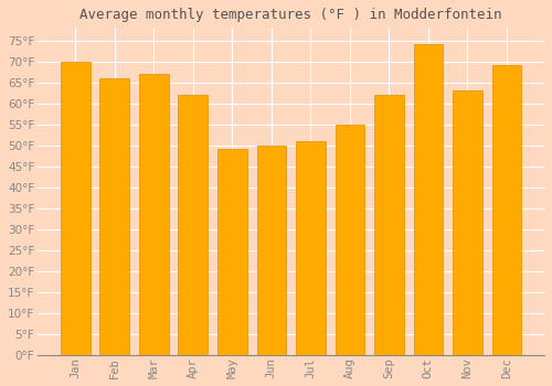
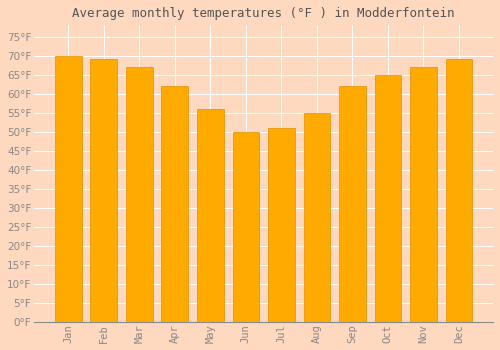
Feb: 66°F -> 69°F
May: 49°F -> 56°F
Oct: 74°F -> 65°F
Nov: 63°F -> 67°F
